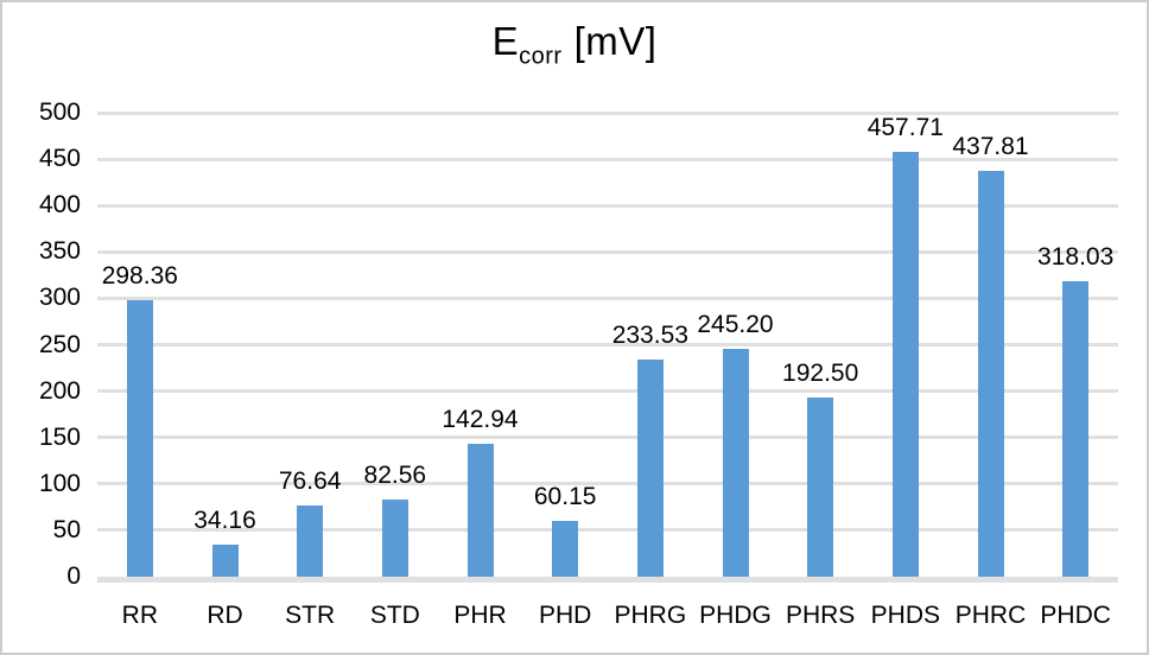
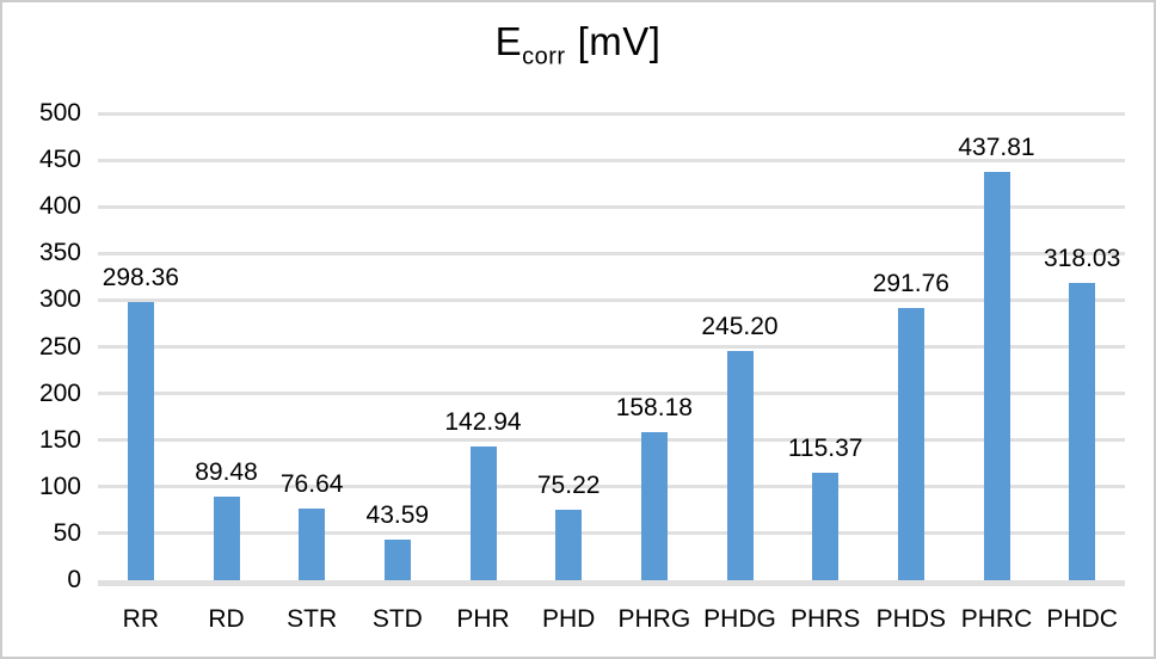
RD: 34.16 -> 89.48
STD: 82.56 -> 43.59
PHD: 60.15 -> 75.22
PHRG: 233.53 -> 158.18
PHRS: 192.50 -> 115.37
PHDS: 457.71 -> 291.76
